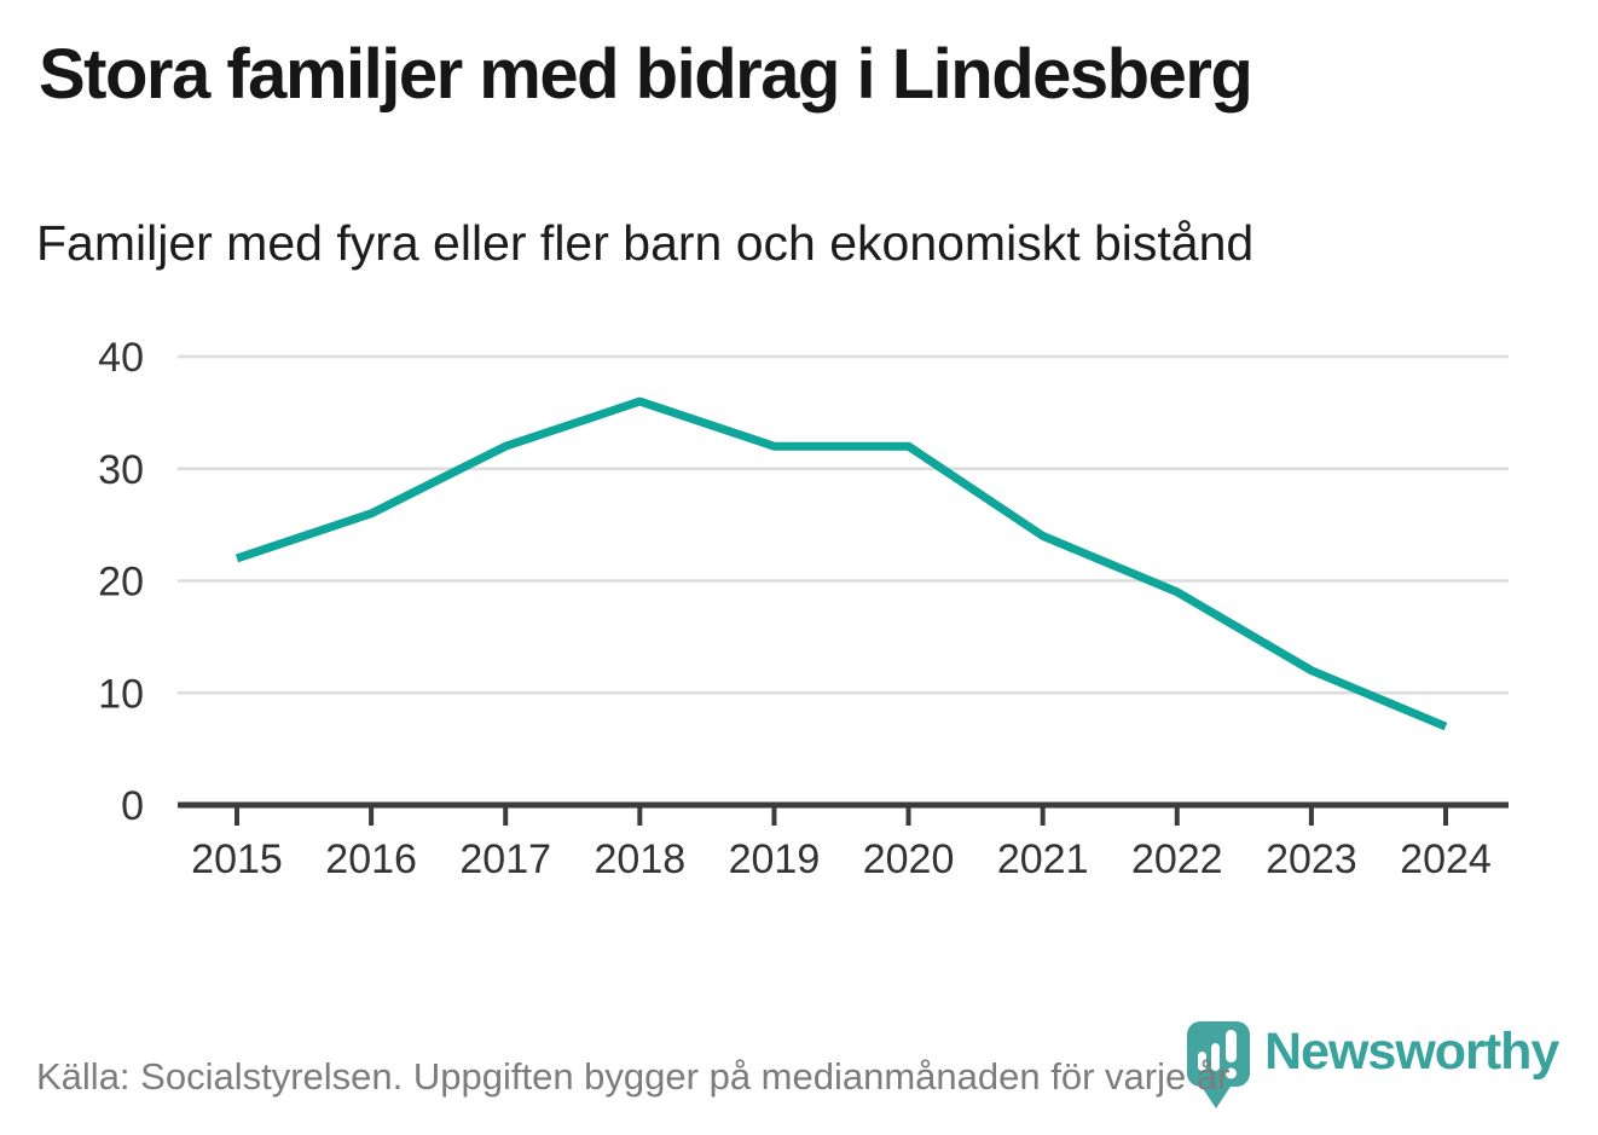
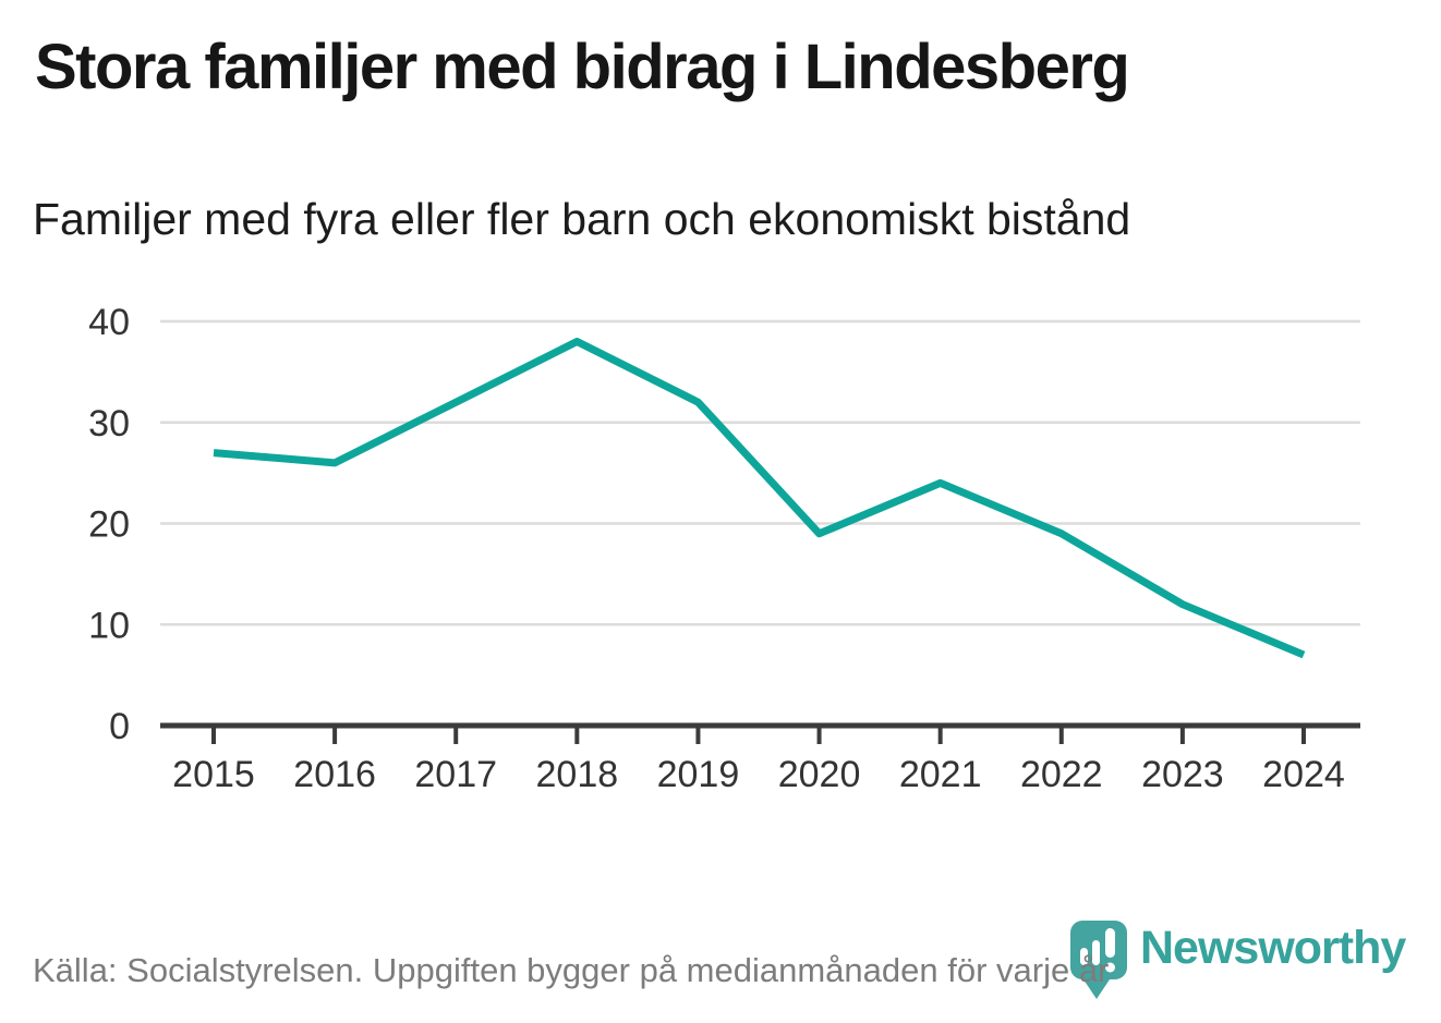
2015: 22 -> 27
2018: 36 -> 38
2020: 32 -> 19
